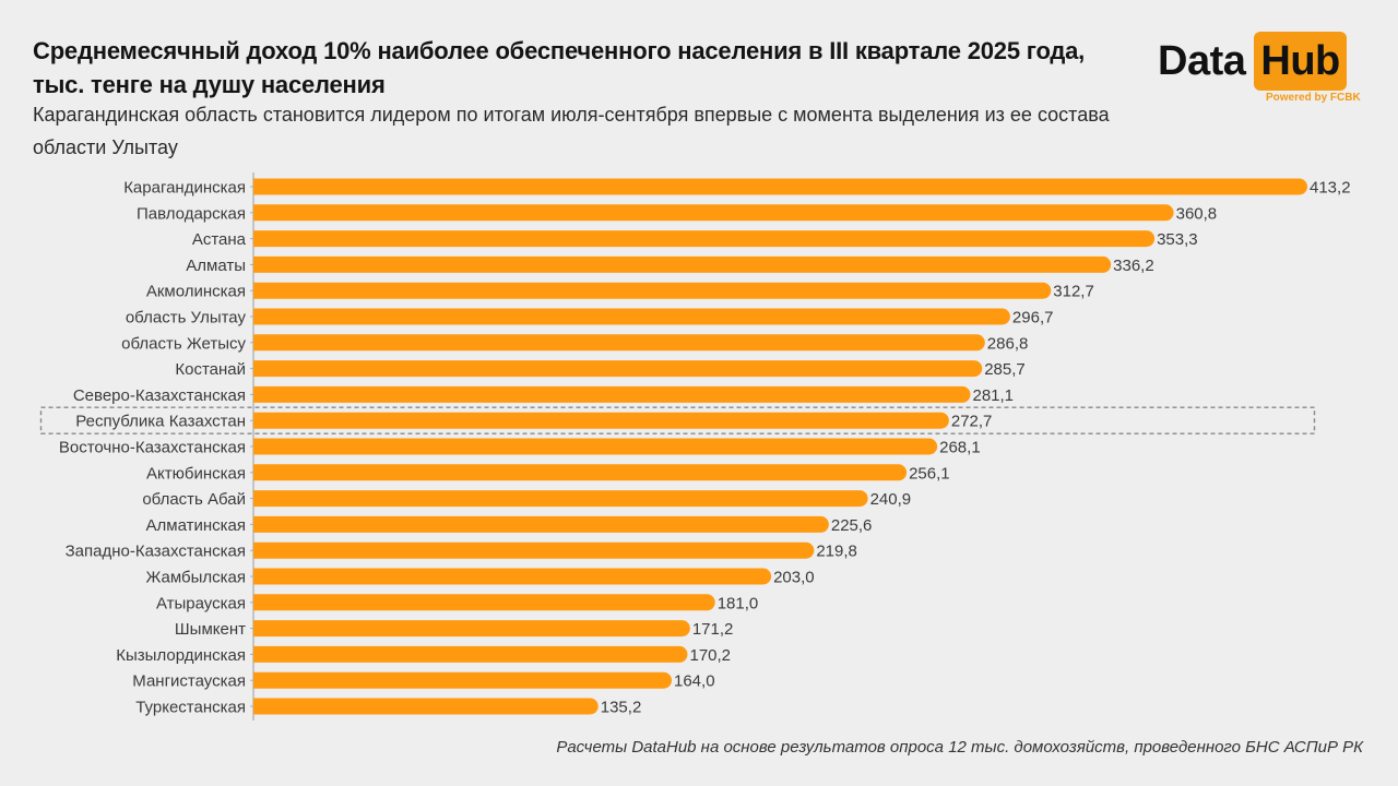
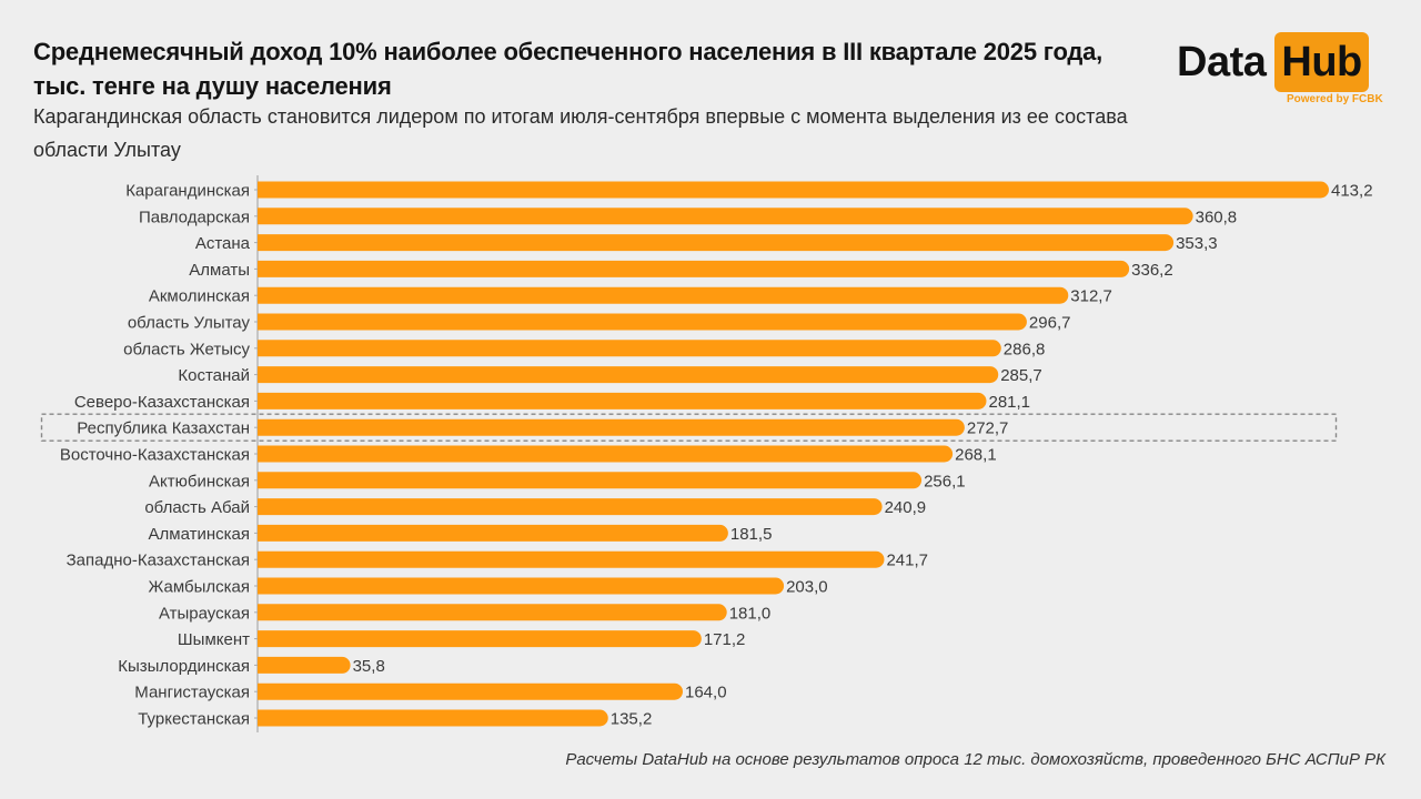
Алматинская: 225,6 -> 181,5
Западно-Казахстанская: 219,8 -> 241,7
Кызылординская: 170,2 -> 35,8
